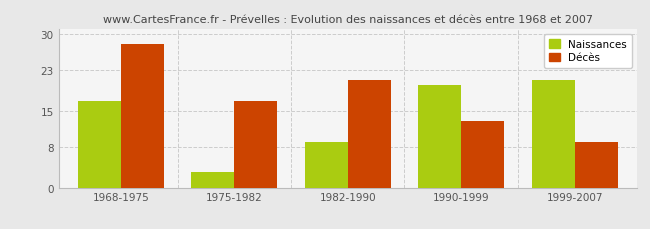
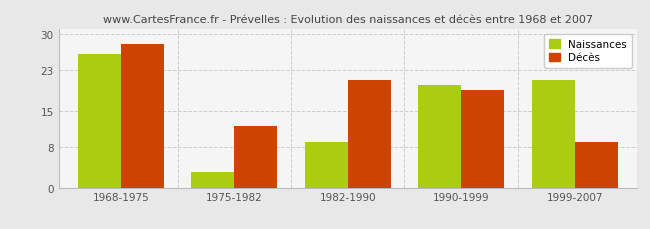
Naissances/1968-1975: 17 -> 26
Décès/1975-1982: 17 -> 12
Décès/1990-1999: 13 -> 19
